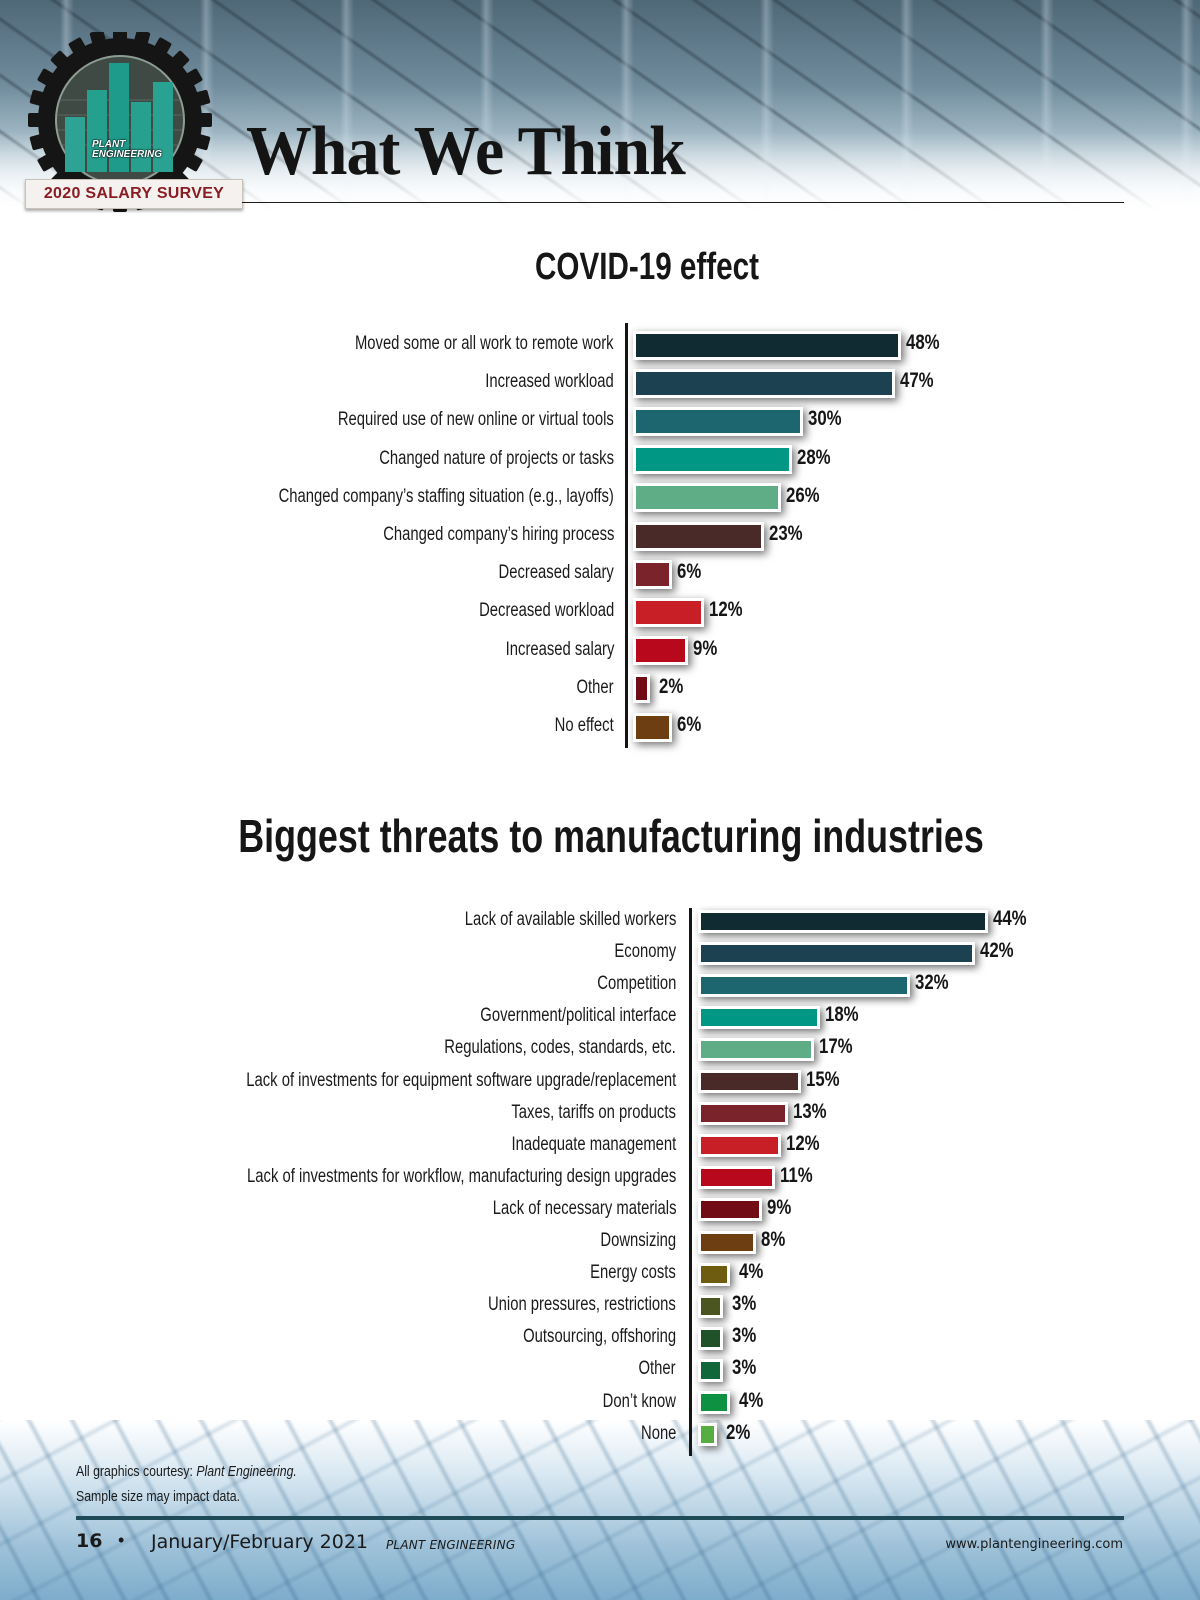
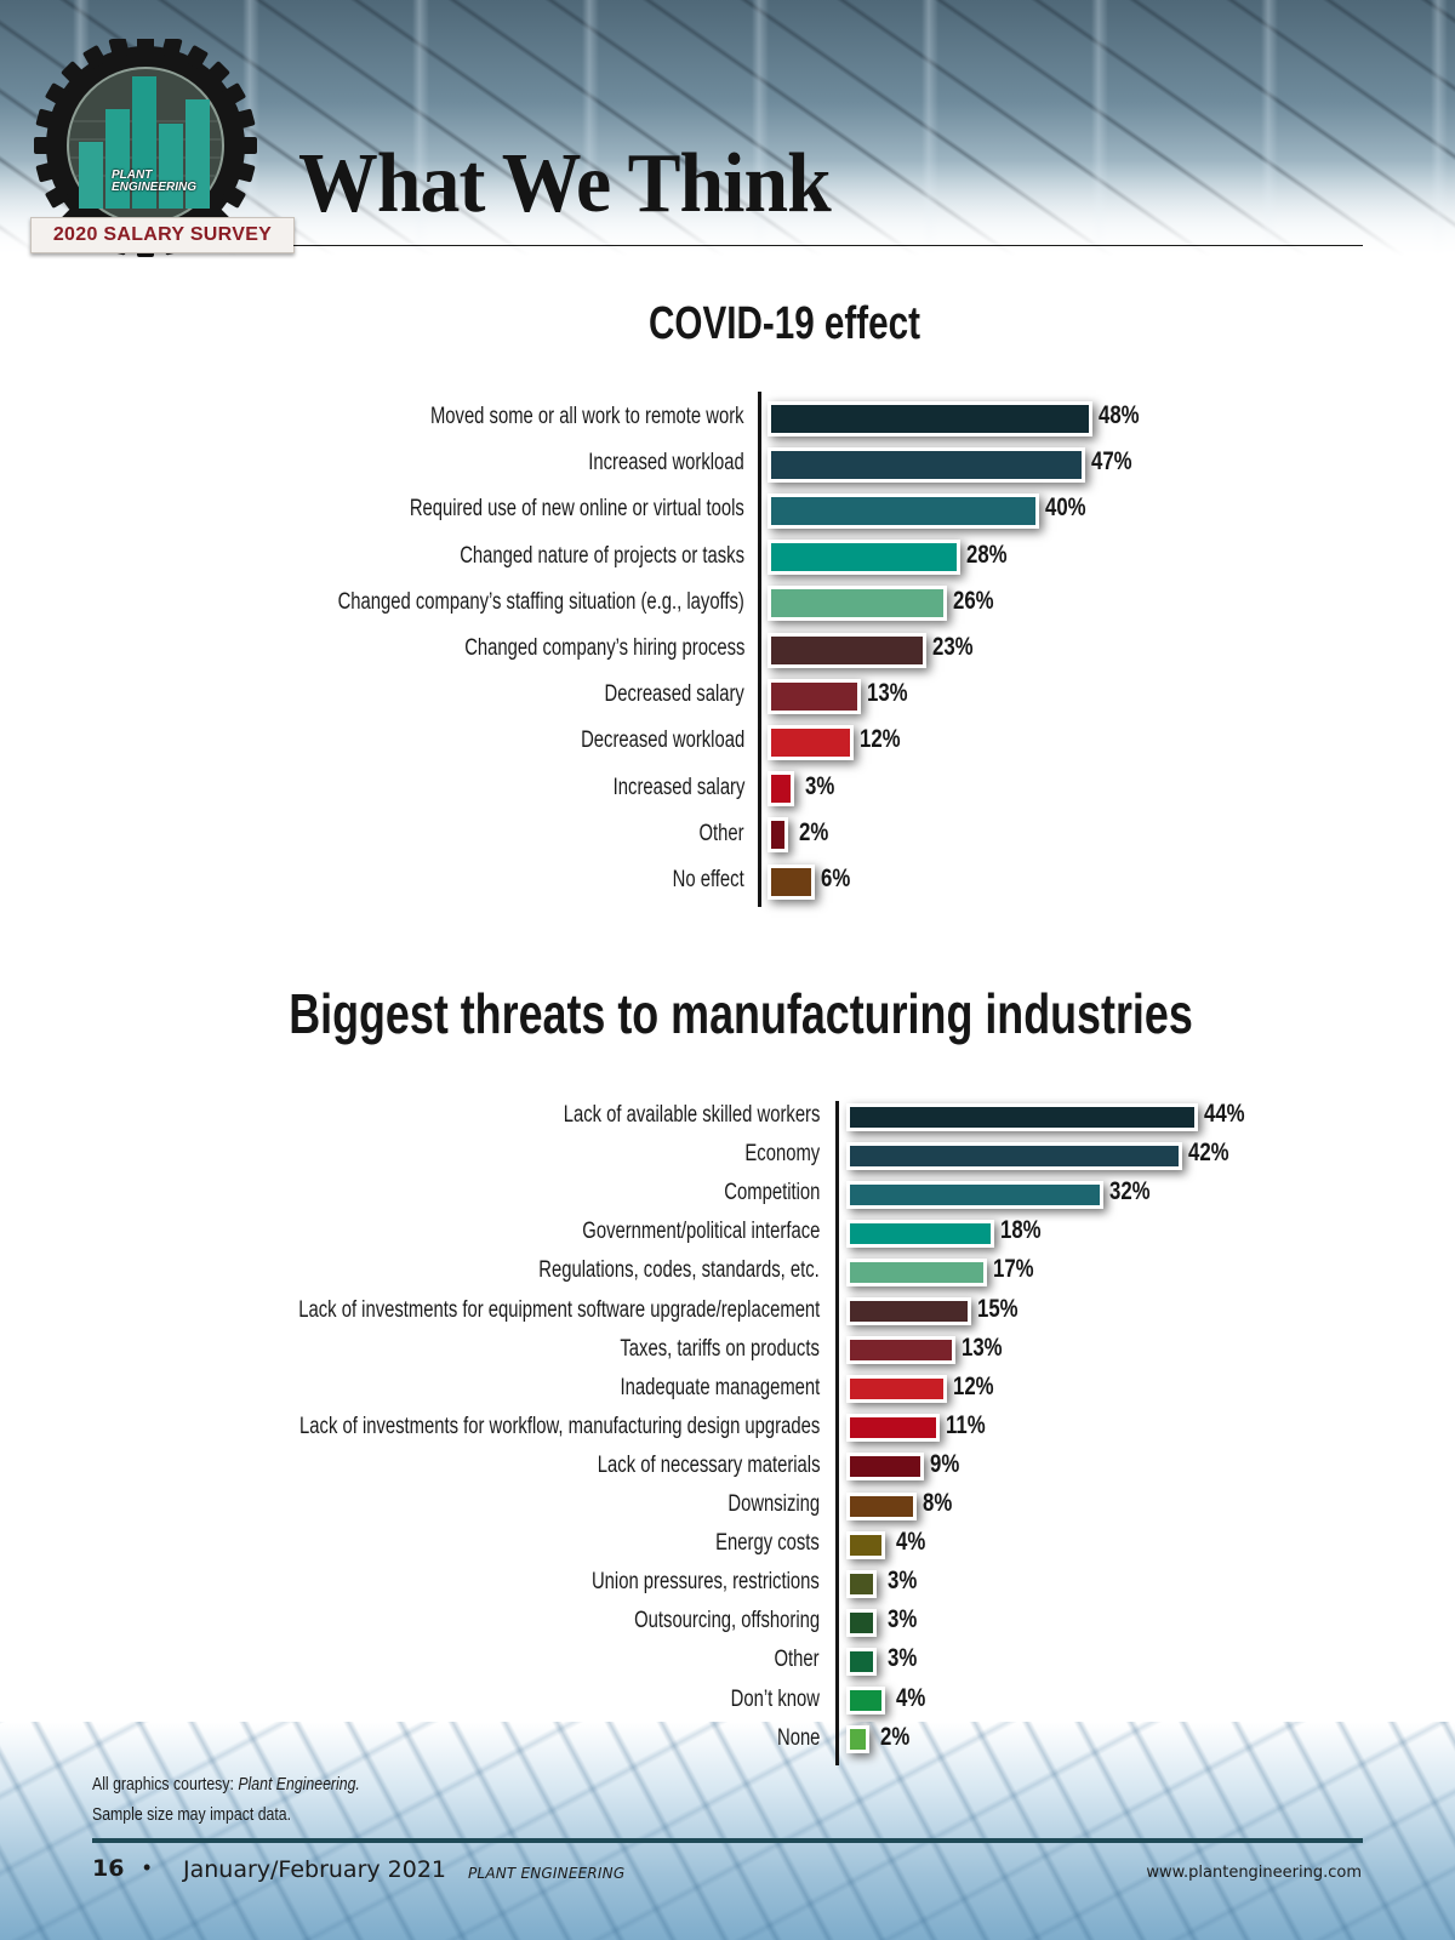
COVID-19 effect/Required use of new online or virtual tools: 30% -> 40%
COVID-19 effect/Decreased salary: 6% -> 13%
COVID-19 effect/Increased salary: 9% -> 3%
